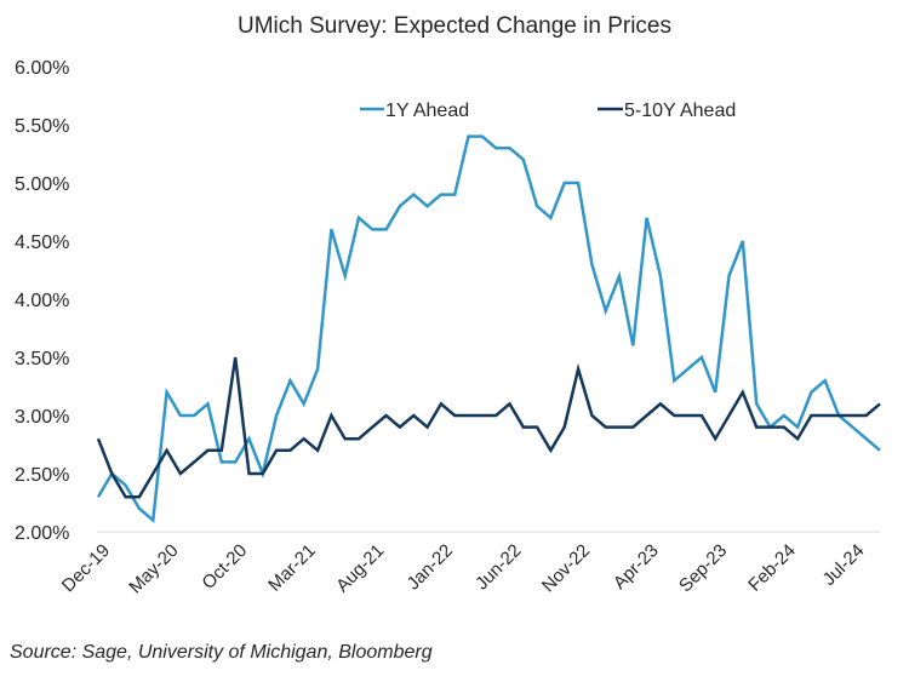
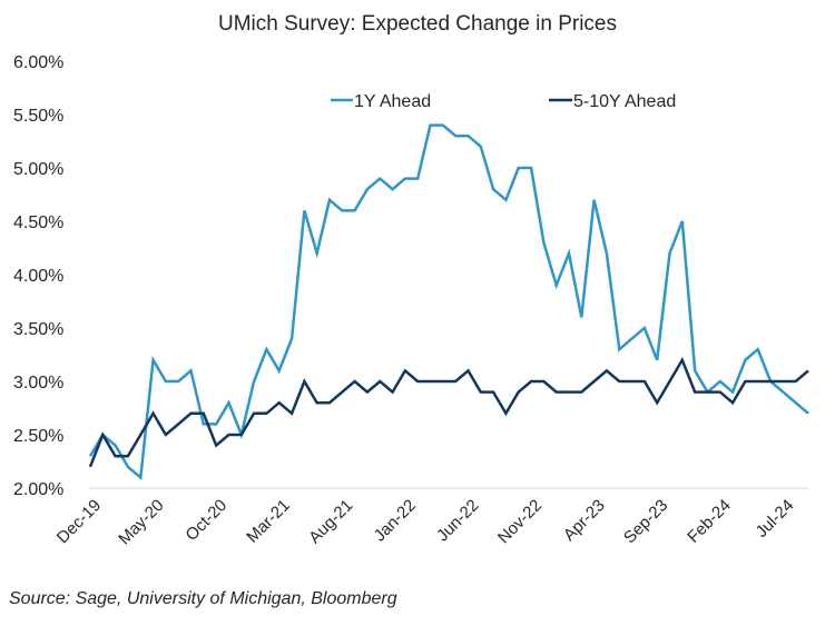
5-10Y Ahead/Dec-19: 2.8% -> 2.2%
5-10Y Ahead/Oct-20: 3.5% -> 2.4%
5-10Y Ahead/Nov-22: 3.4% -> 3.0%
